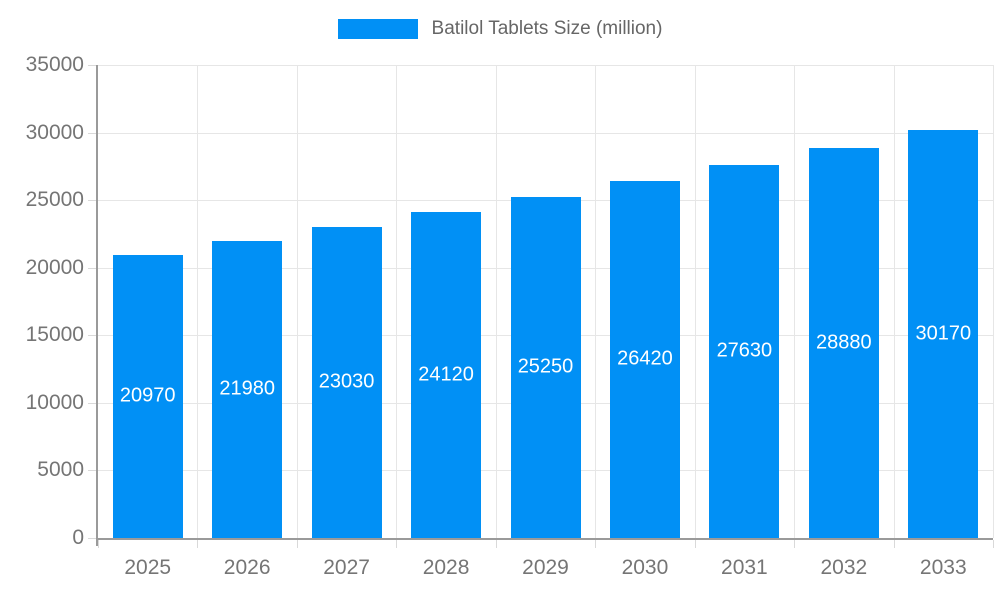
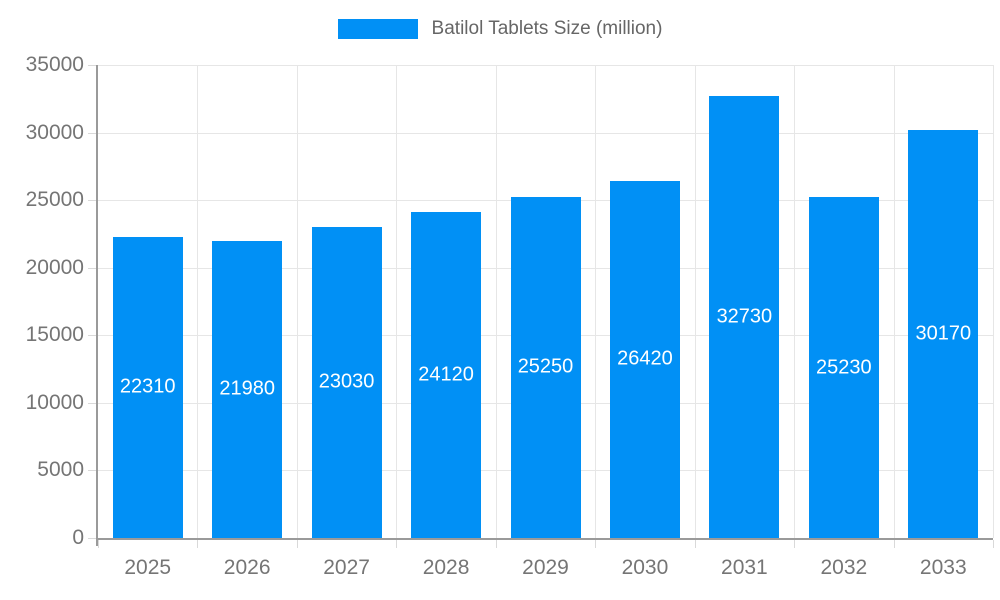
2025: 20970 -> 22310
2031: 27630 -> 32730
2032: 28880 -> 25230
